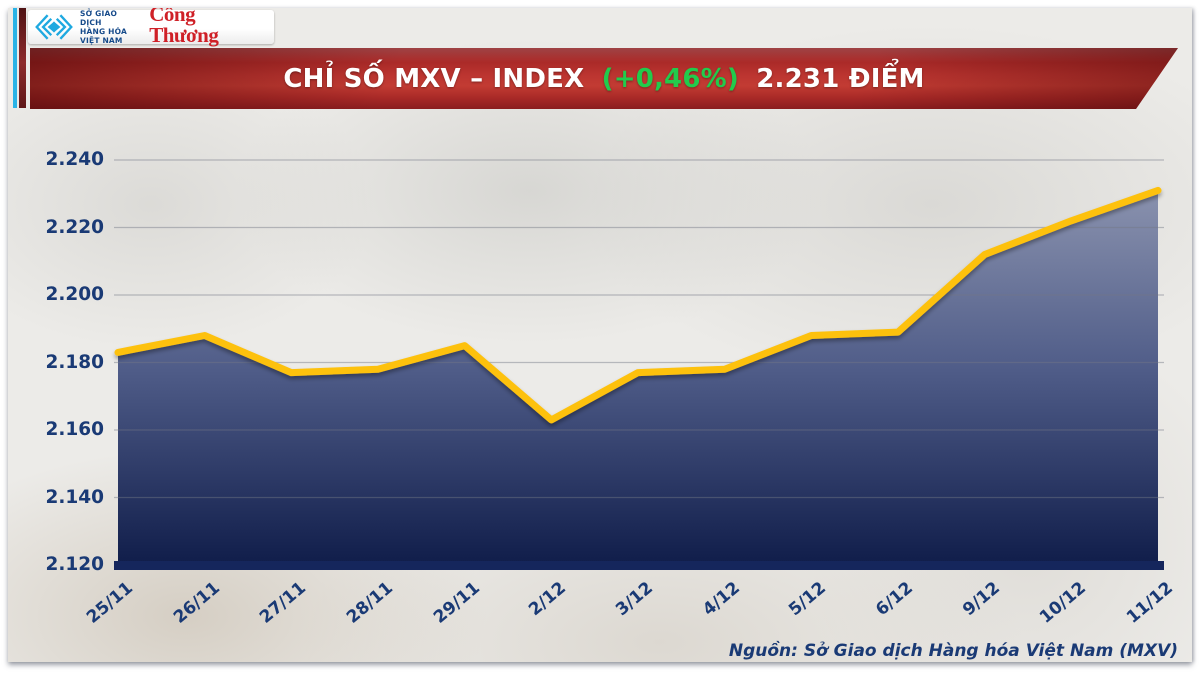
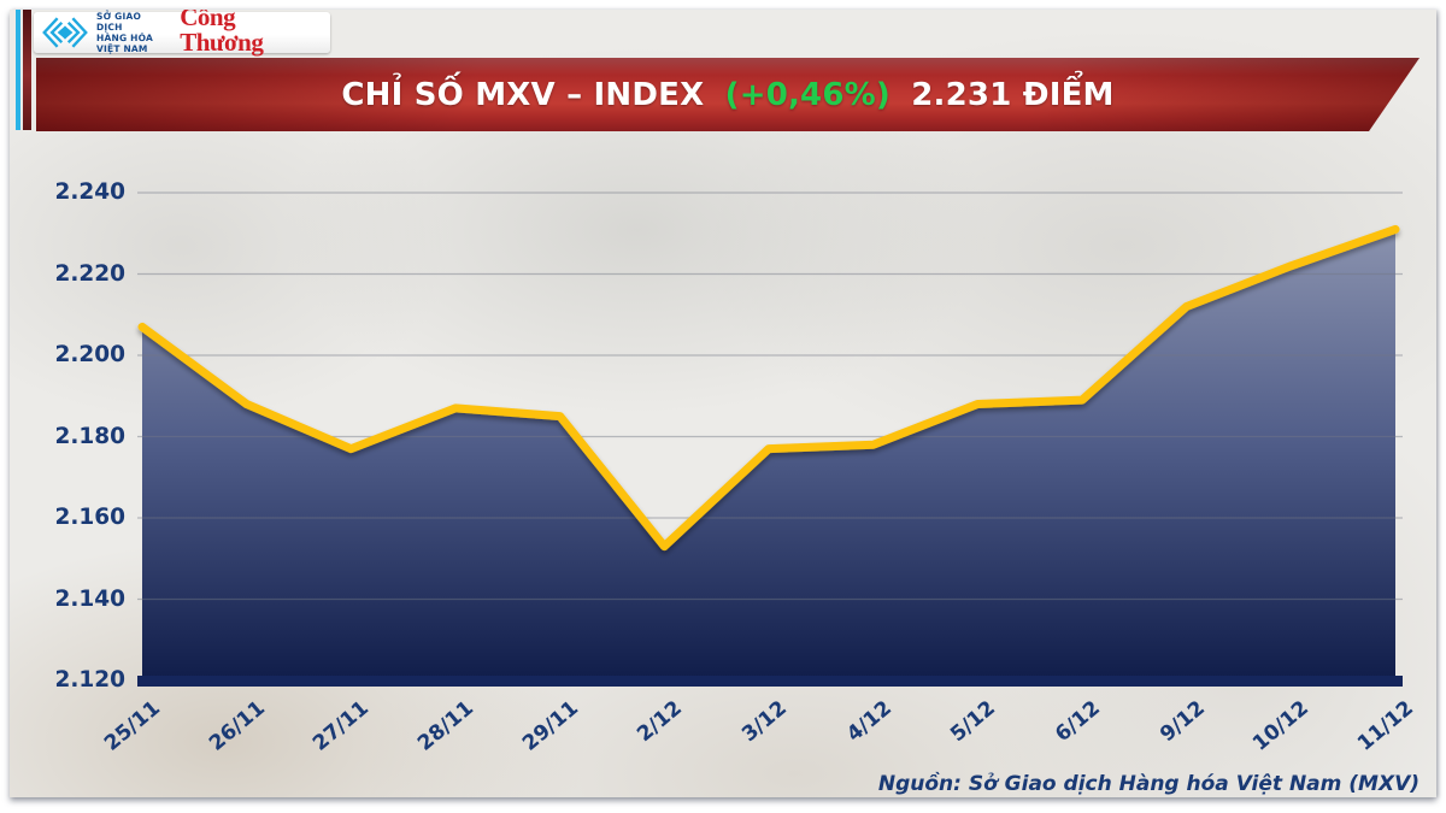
25/11: 2183 -> 2207
28/11: 2178 -> 2187
2/12: 2163 -> 2153
